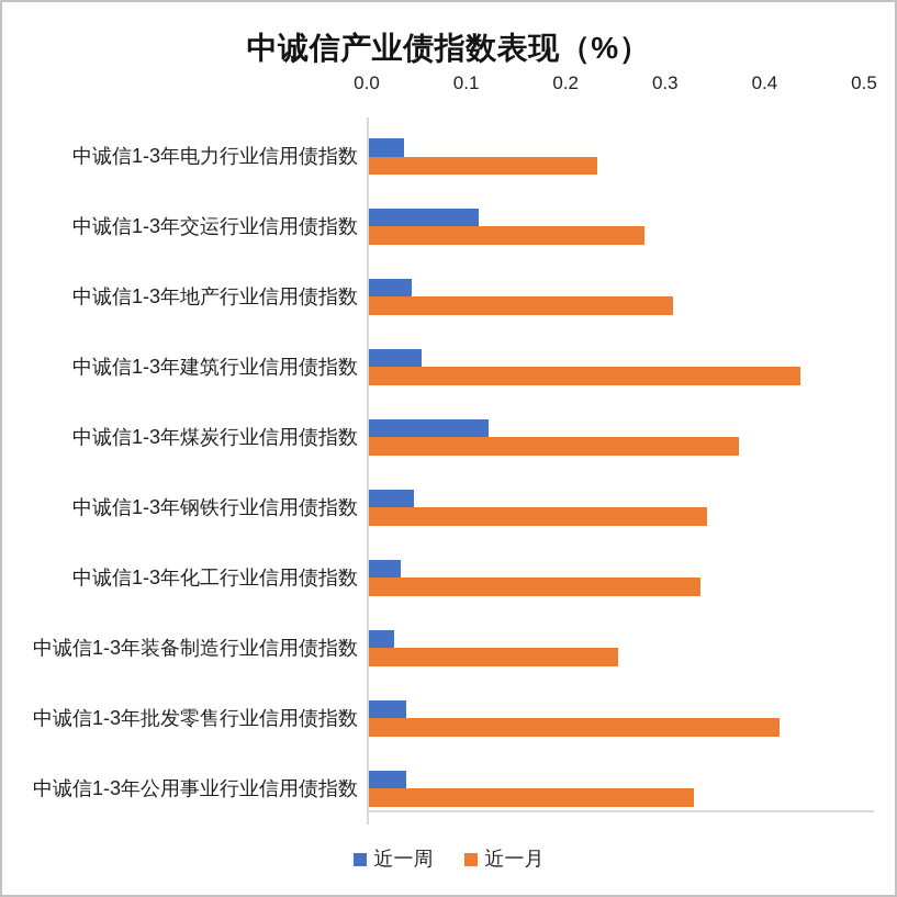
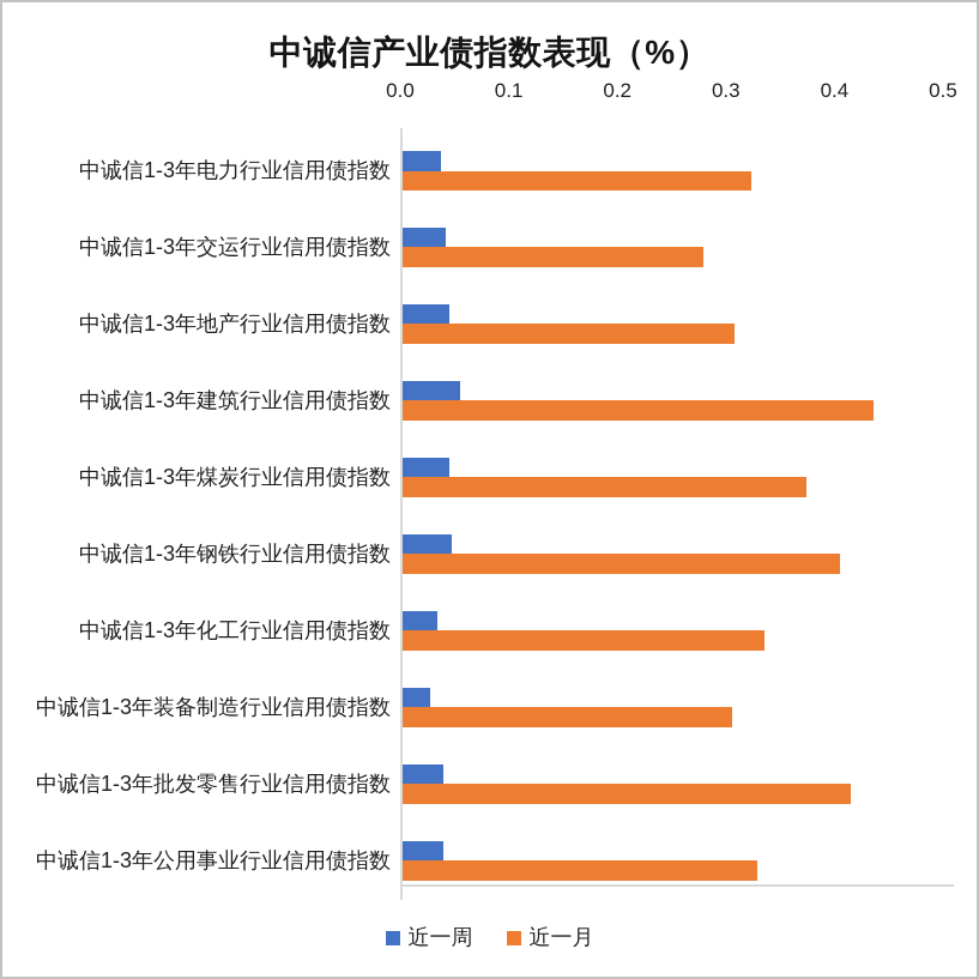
近一月/中诚信1-3年电力行业信用债指数: 0.23 -> 0.32
近一周/中诚信1-3年交运行业信用债指数: 0.11 -> 0.04
近一周/中诚信1-3年煤炭行业信用债指数: 0.12 -> 0.04
近一月/中诚信1-3年钢铁行业信用债指数: 0.34 -> 0.40
近一月/中诚信1-3年装备制造行业信用债指数: 0.25 -> 0.30
